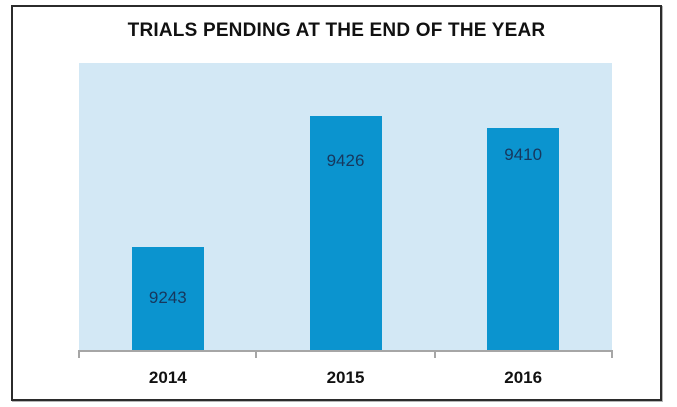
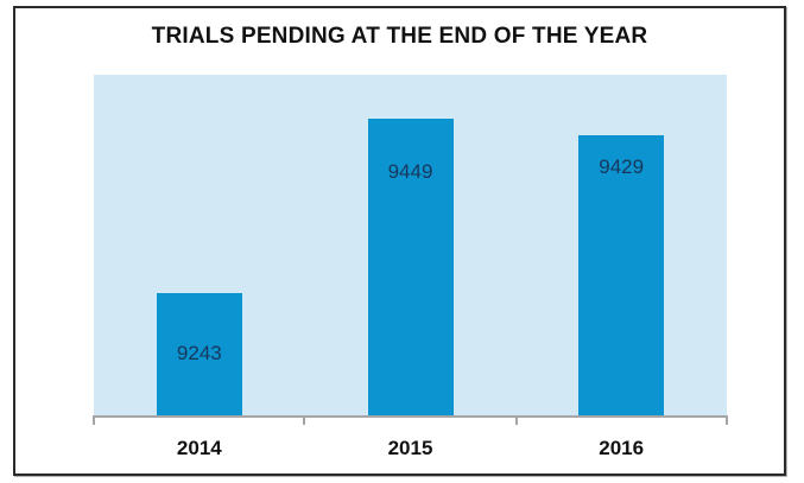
2015: 9426 -> 9449
2016: 9410 -> 9429
